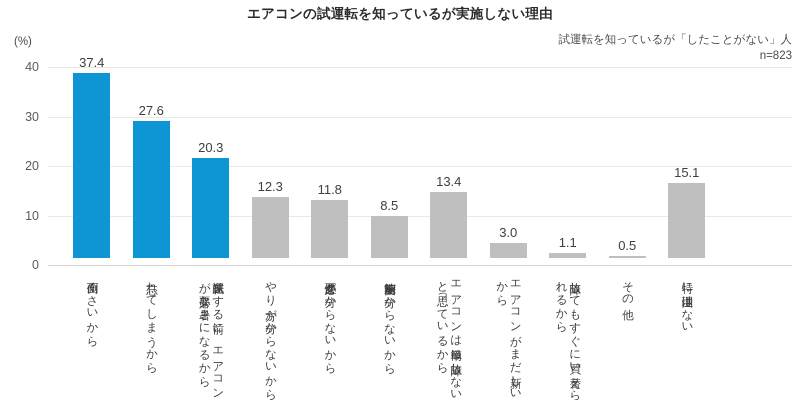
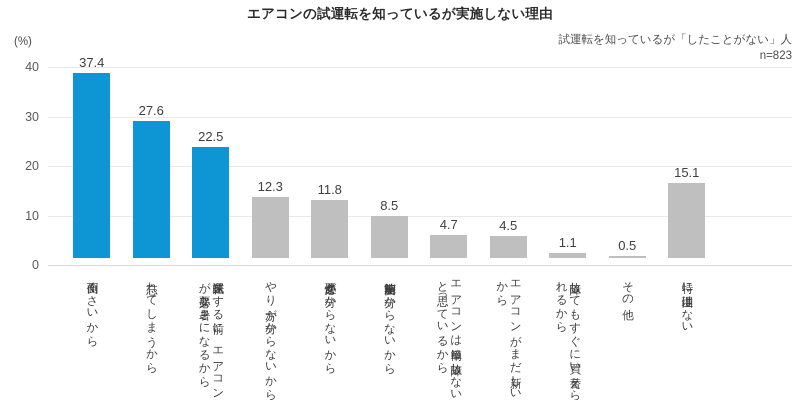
試運転をする前に、エアコンが必要な暑さになるから: 20.3 -> 22.5
エアコンは簡単に故障しないと思っているから: 13.4 -> 4.7
エアコンがまだ新しいから: 3.0 -> 4.5
